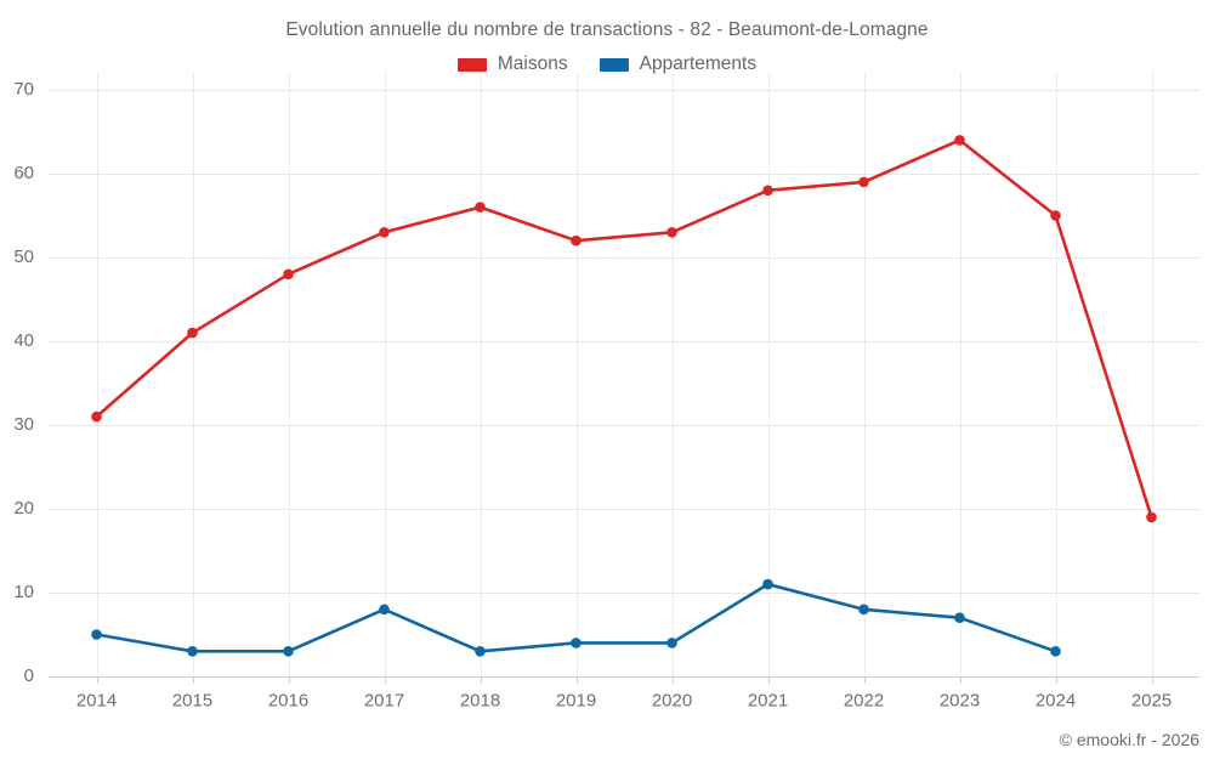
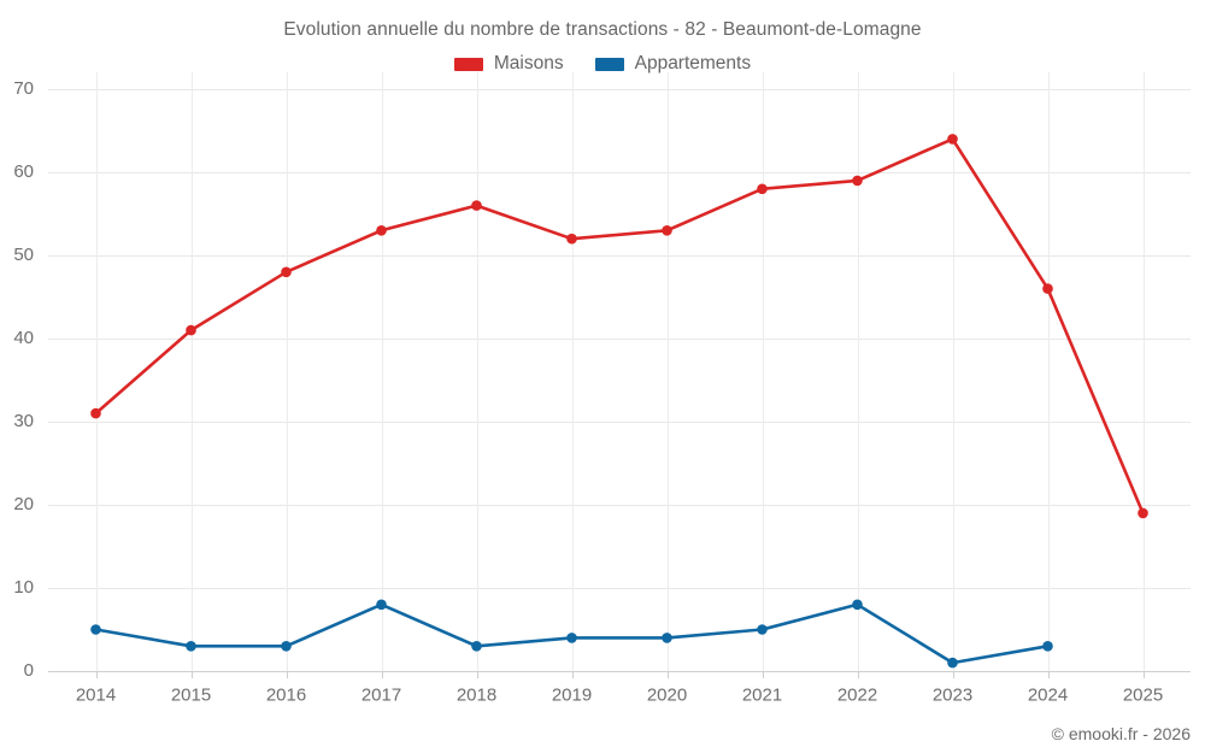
Appartements/2021: 11 -> 5
Appartements/2023: 7 -> 1
Maisons/2024: 55 -> 46
